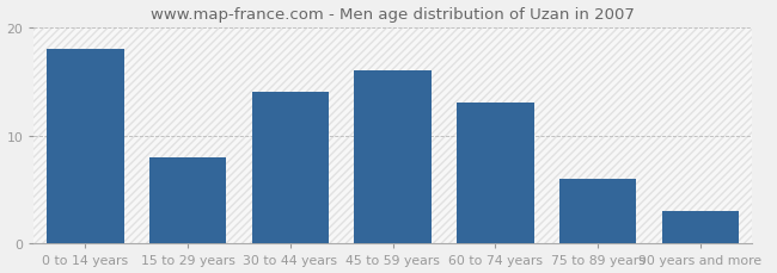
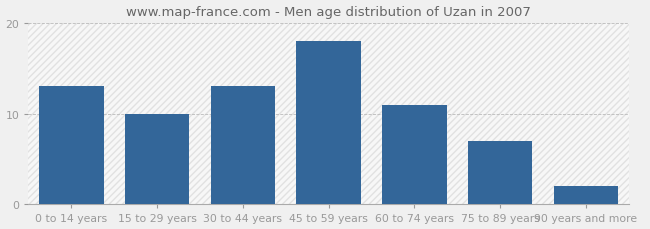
0 to 14 years: 18 -> 13
15 to 29 years: 8 -> 10
30 to 44 years: 14 -> 13
45 to 59 years: 16 -> 18
60 to 74 years: 13 -> 11
75 to 89 years: 6 -> 7
90 years and more: 3 -> 2
